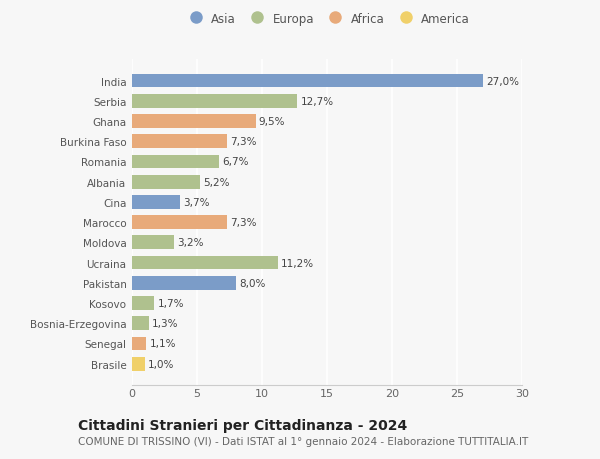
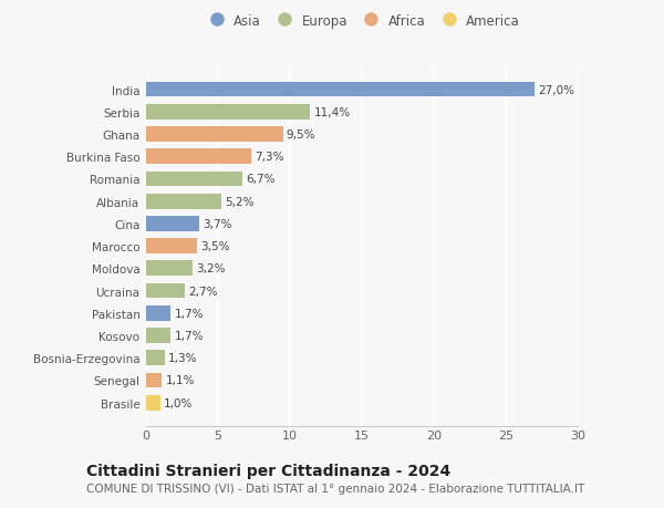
Serbia: 12,7% -> 11,4%
Marocco: 7,3% -> 3,5%
Ucraina: 11,2% -> 2,7%
Pakistan: 8,0% -> 1,7%
